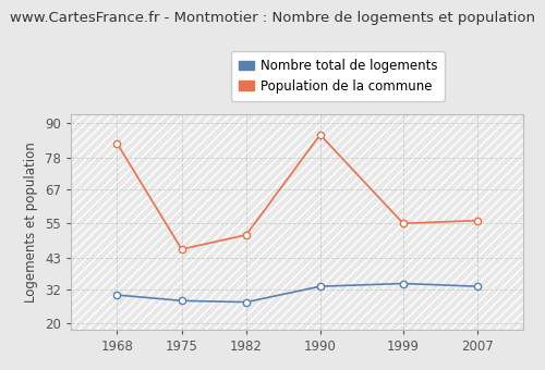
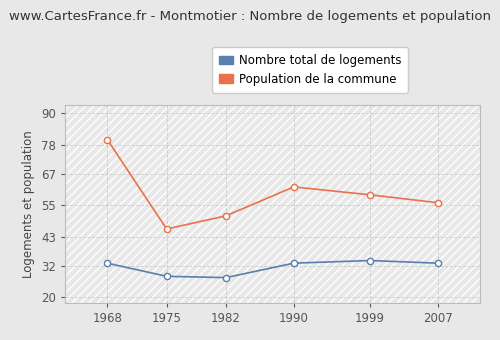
Nombre total de logements/1968: 30.0 -> 33.0
Population de la commune/1968: 83 -> 80
Population de la commune/1990: 86 -> 62
Population de la commune/1999: 55 -> 59
